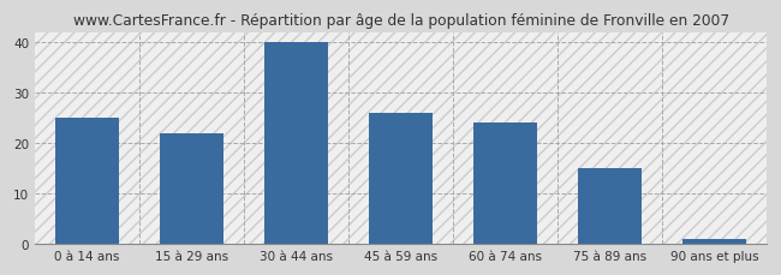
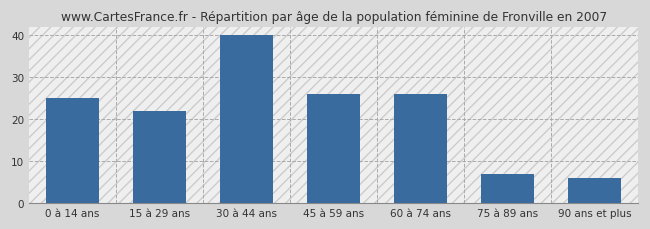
60 à 74 ans: 24 -> 26
75 à 89 ans: 15 -> 7
90 ans et plus: 1 -> 6
